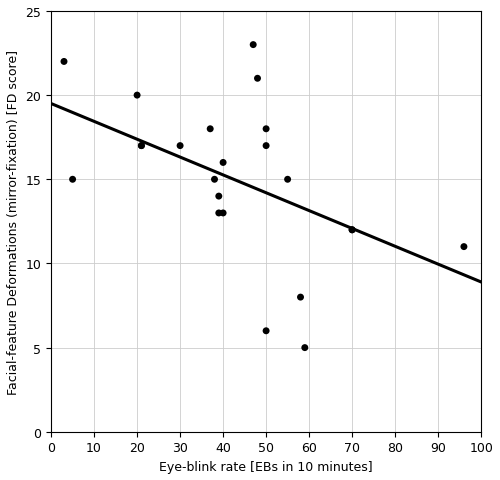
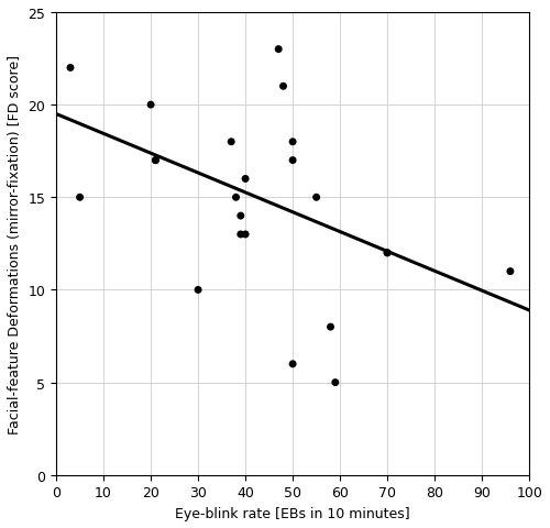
30: 17 -> 10
